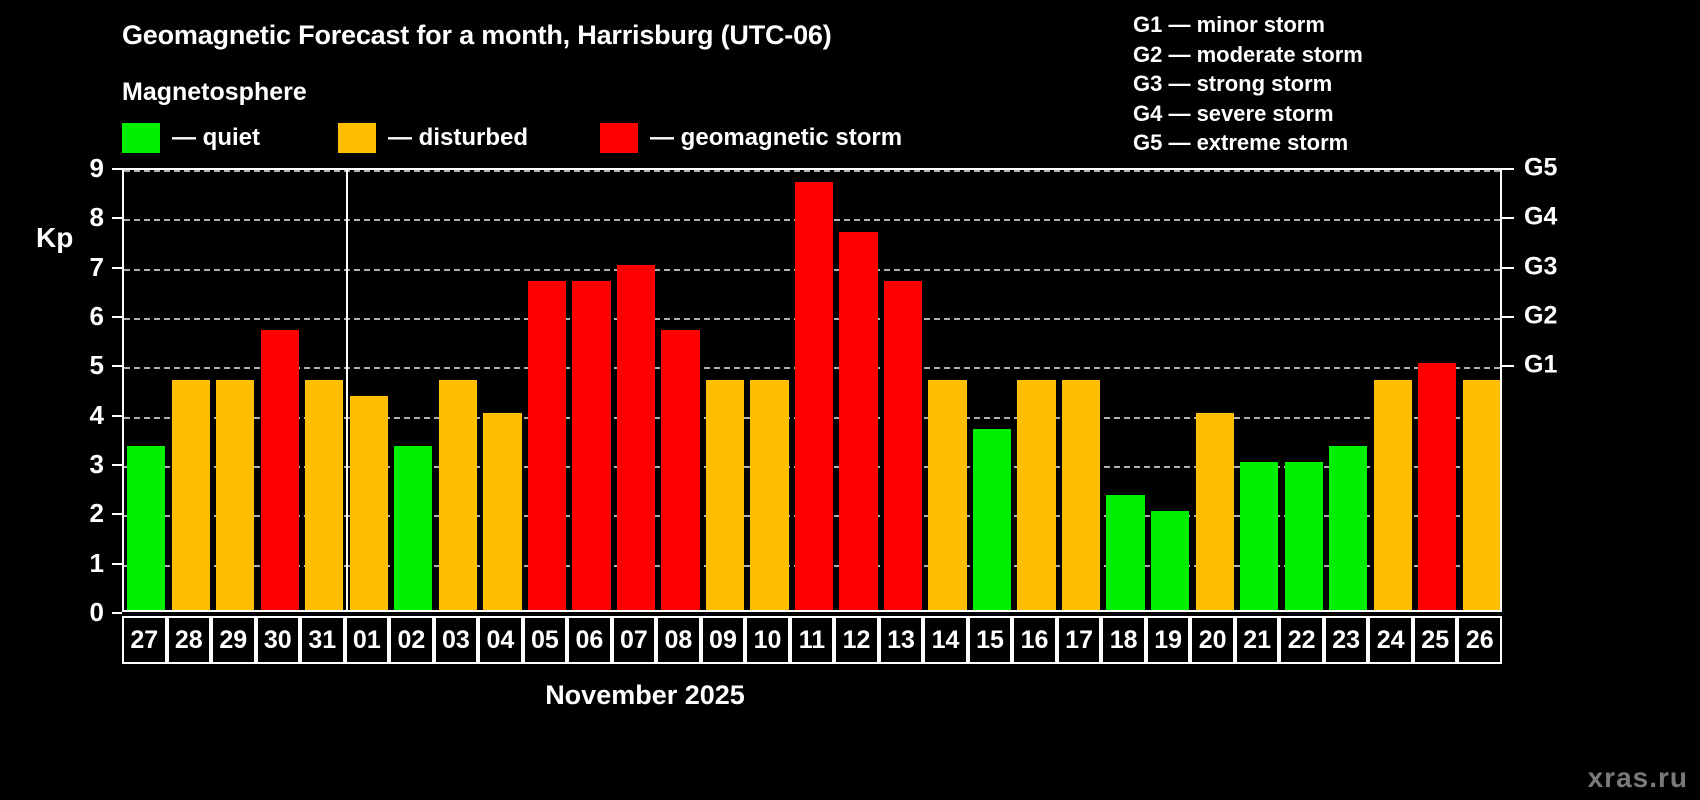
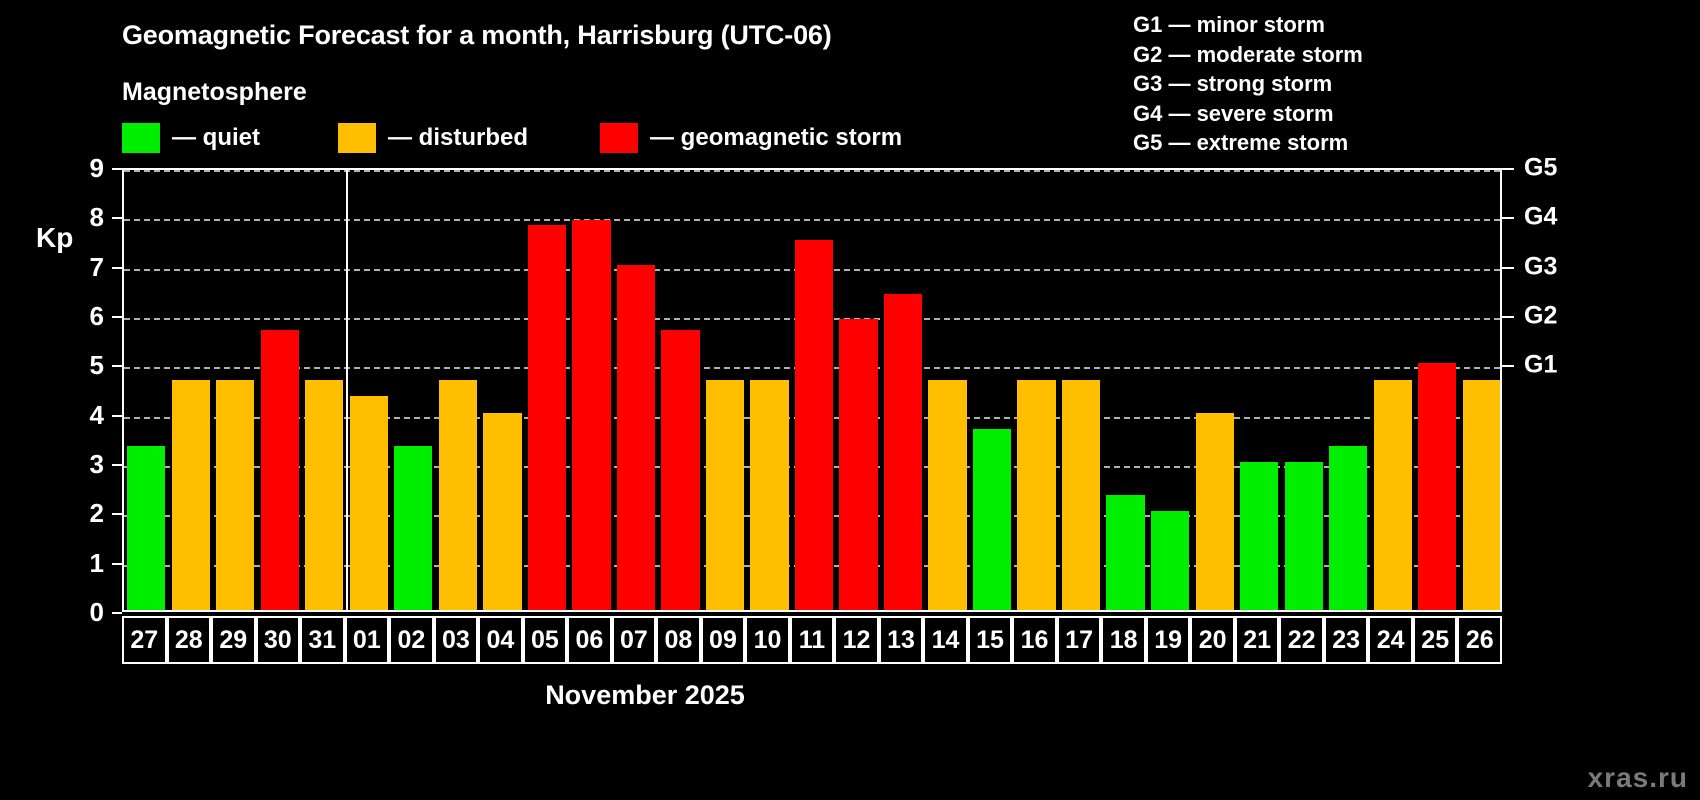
05: 6.7 -> 7.8
06: 6.7 -> 7.9
11: 8.7 -> 7.5
12: 7.7 -> 5.9
13: 6.7 -> 6.4
